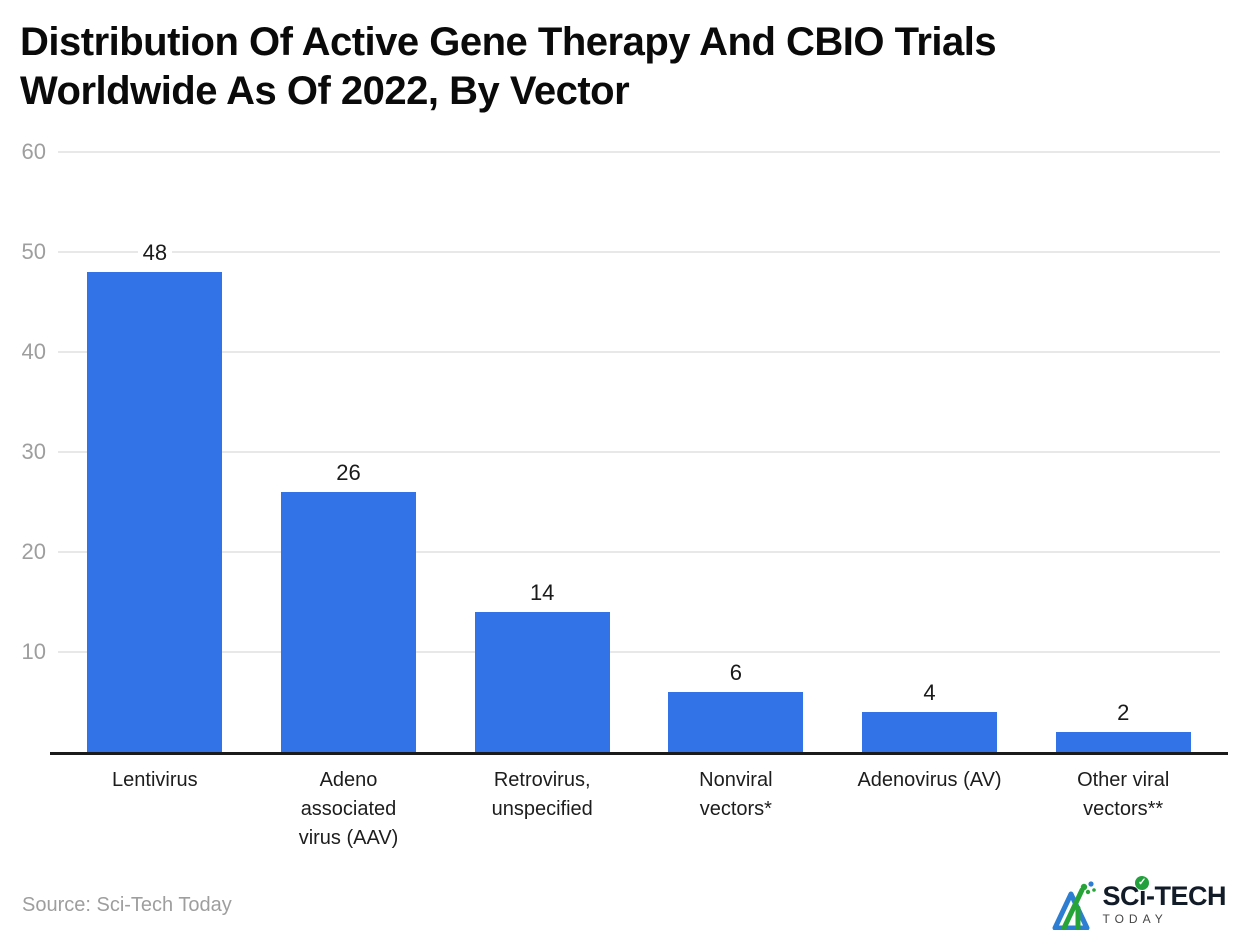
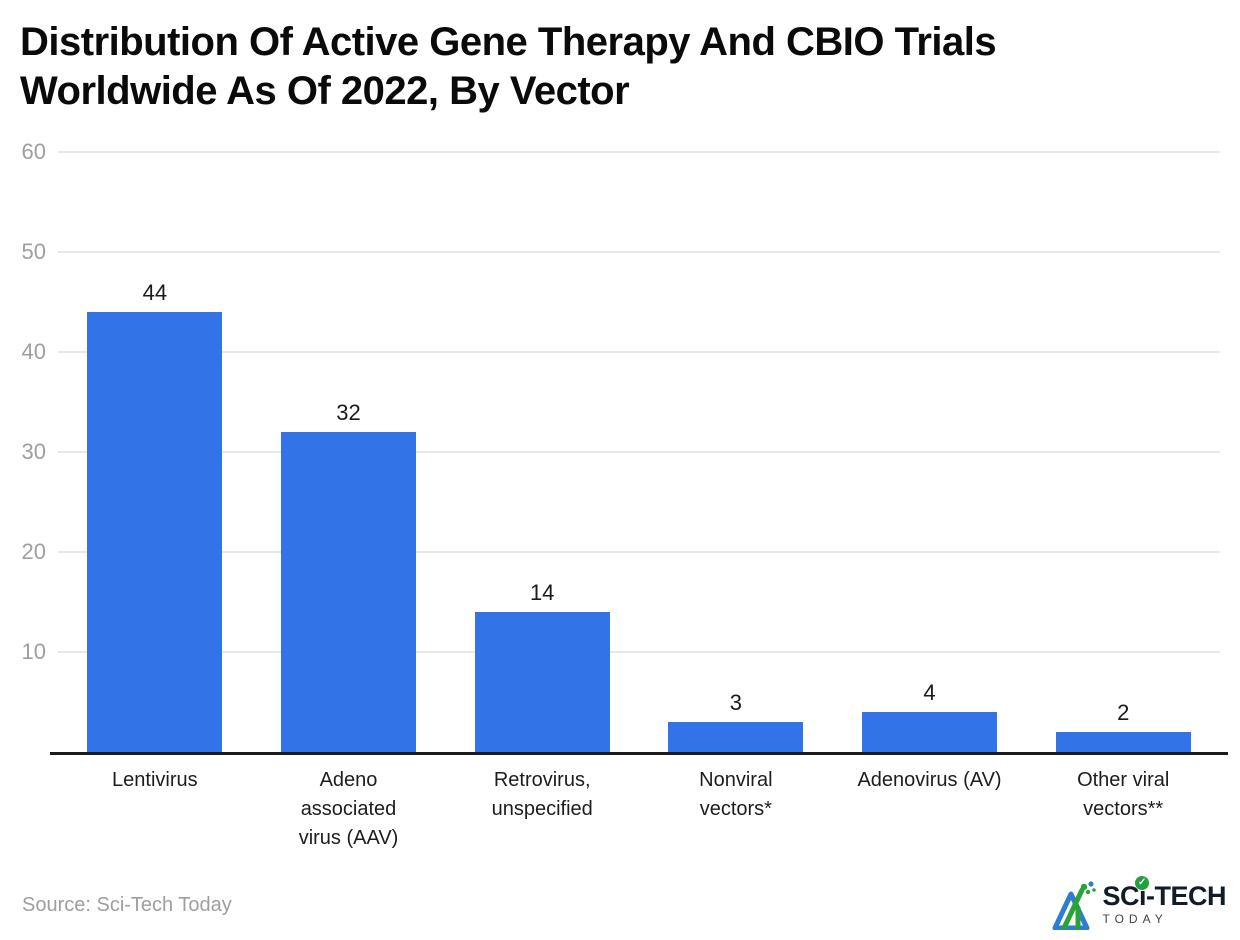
Lentivirus: 48 -> 44
Adeno associated virus (AAV): 26 -> 32
Nonviral vectors*: 6 -> 3
